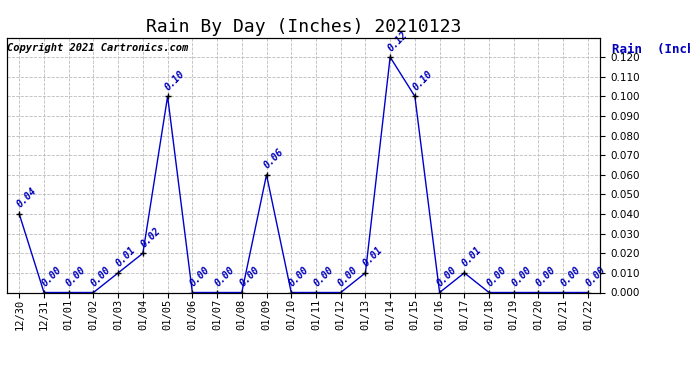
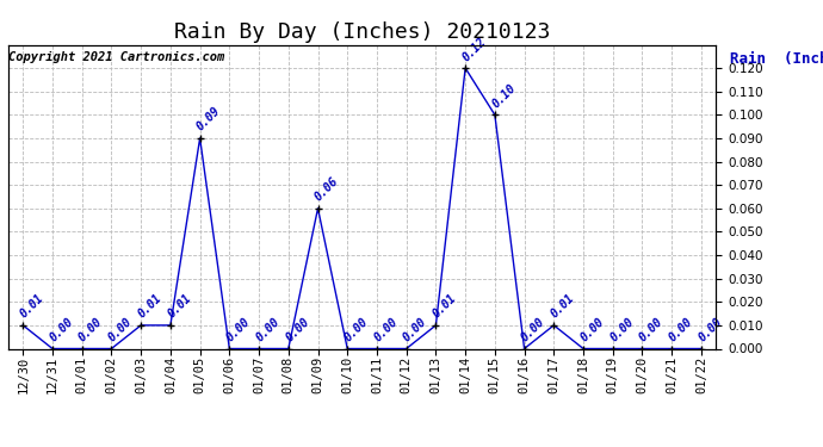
12/30: 0.04 -> 0.01
01/04: 0.02 -> 0.01
01/05: 0.10 -> 0.09
